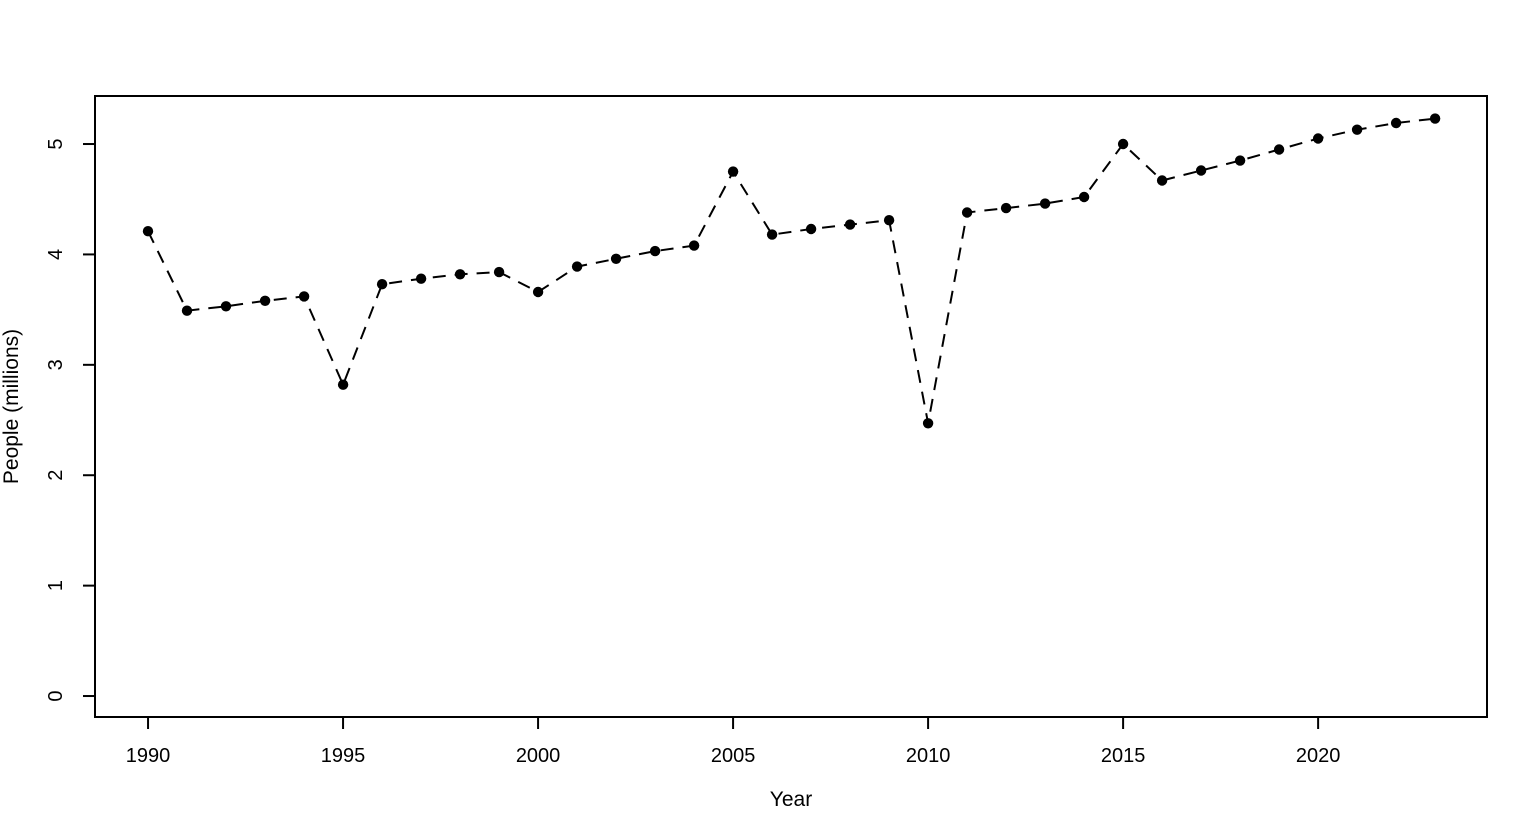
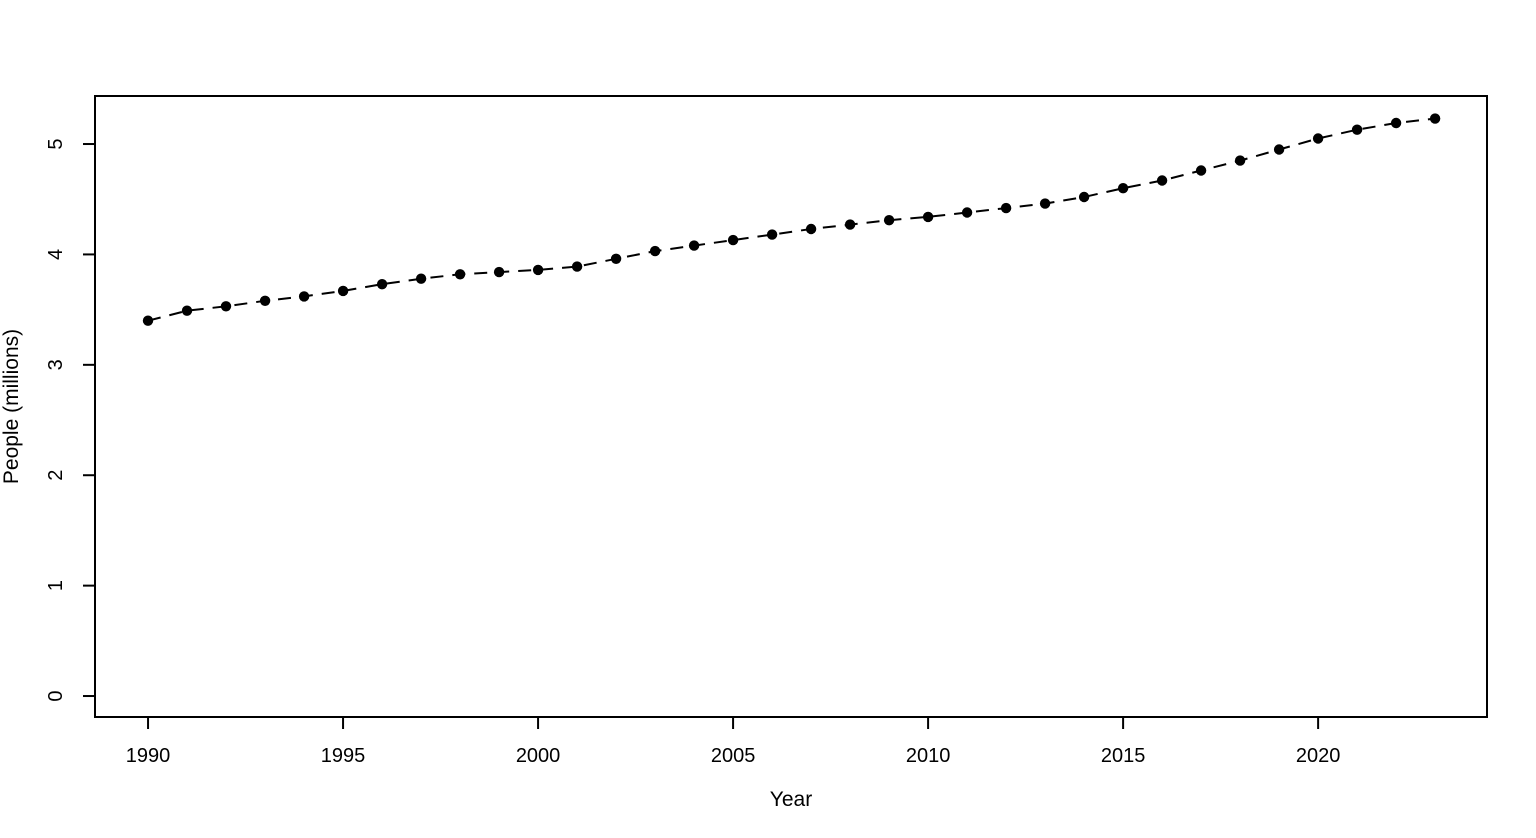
1990: 4.21 -> 3.40
1995: 2.82 -> 3.67
2000: 3.66 -> 3.86
2005: 4.75 -> 4.13
2010: 2.47 -> 4.34
2015: 5.00 -> 4.60
